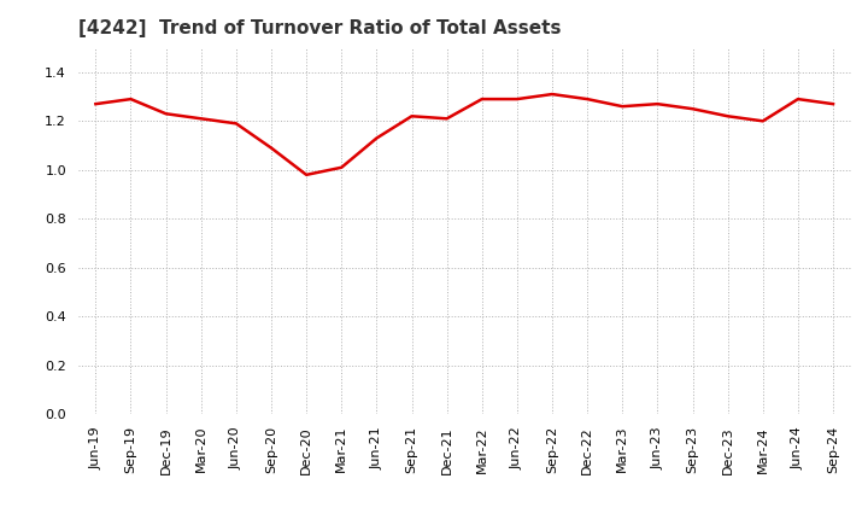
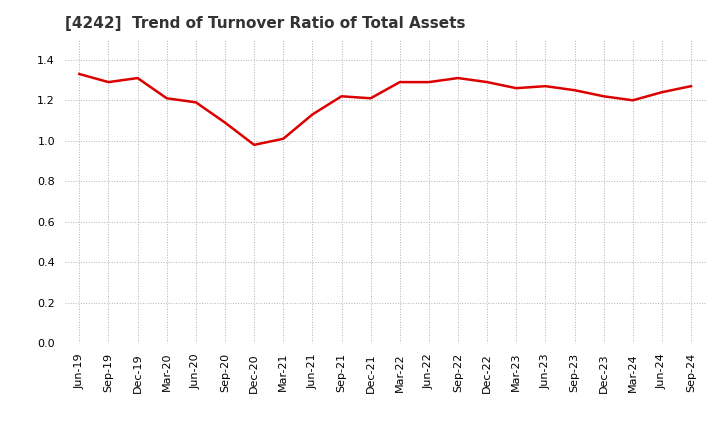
Jun-19: 1.27 -> 1.33
Dec-19: 1.23 -> 1.31
Jun-24: 1.29 -> 1.24
